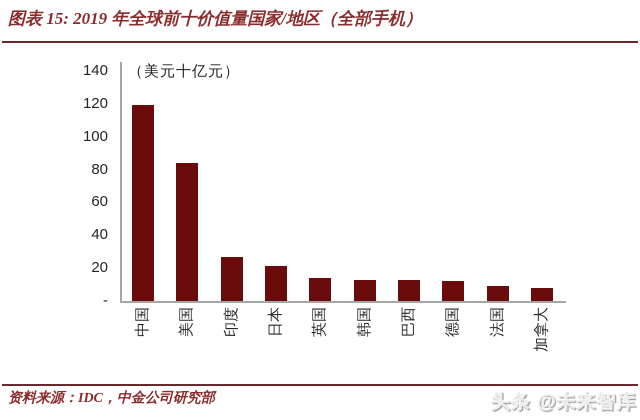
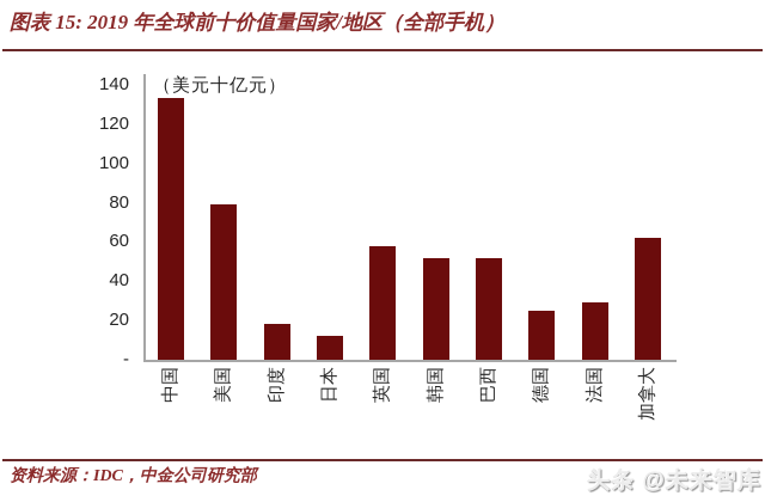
中国: 119 -> 133
美国: 84 -> 79
印度: 27 -> 18
日本: 21 -> 12
英国: 14 -> 58
韩国: 13 -> 52
巴西: 13 -> 52
德国: 12 -> 25
法国: 9 -> 29
加拿大: 8 -> 62
